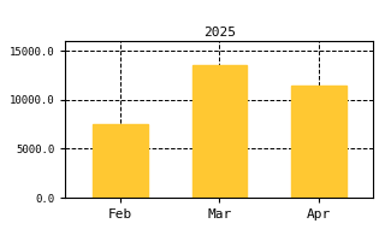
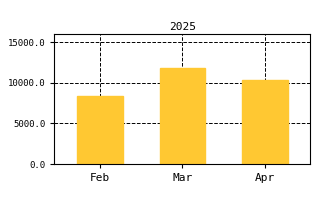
Feb: 7500 -> 8400
Mar: 13500 -> 11800
Apr: 11500 -> 10400
